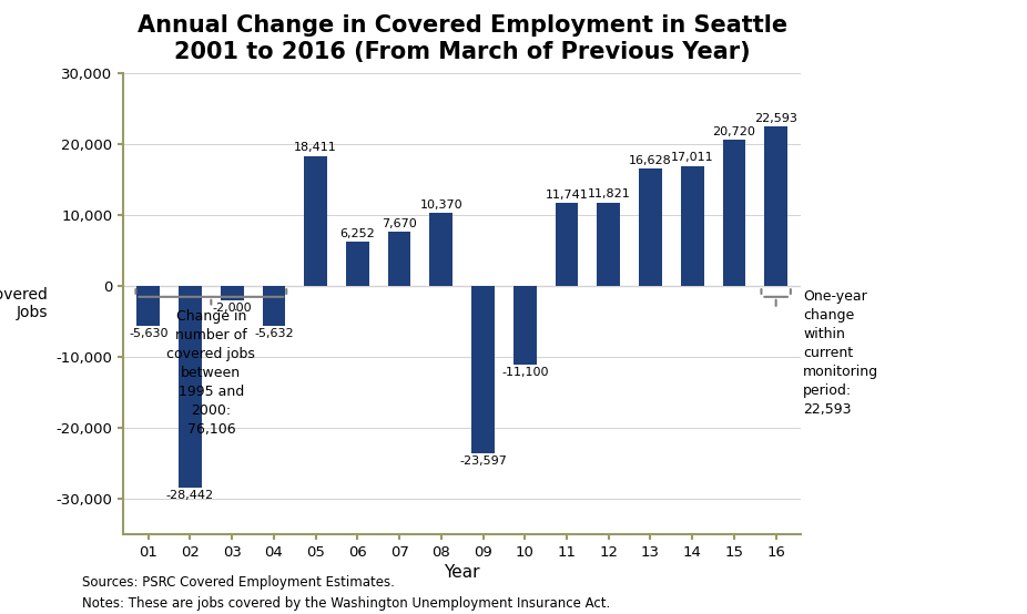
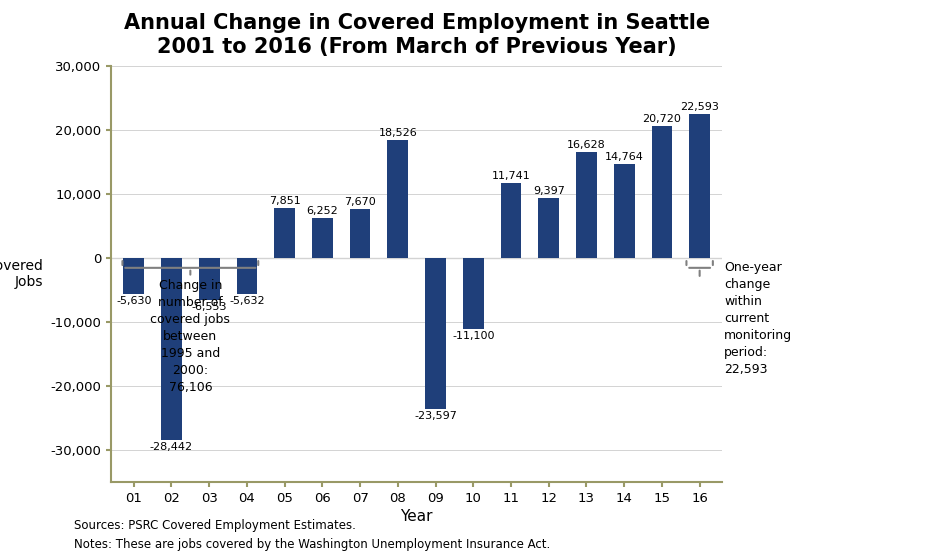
03: -2,000 -> -6,600
05: 18,411 -> 7,851
08: 10,370 -> 18,526
12: 11,821 -> 9,397
14: 17,011 -> 14,764
